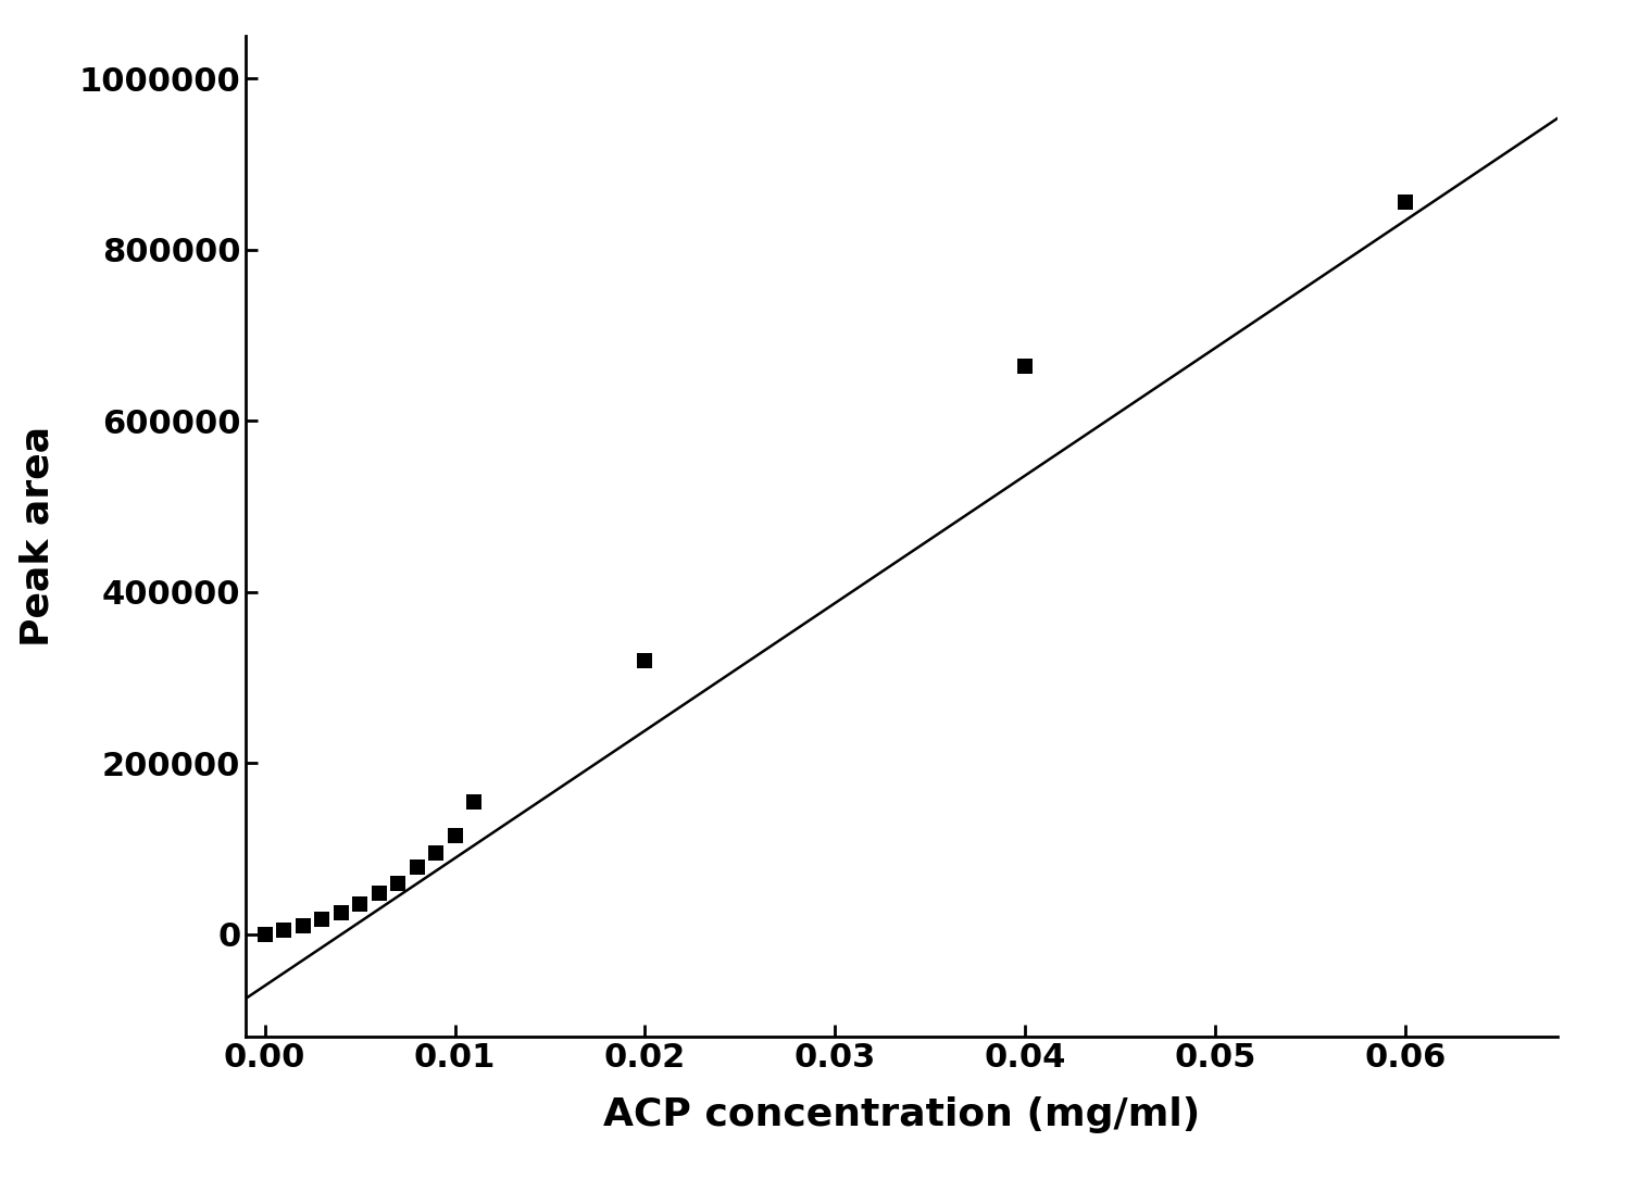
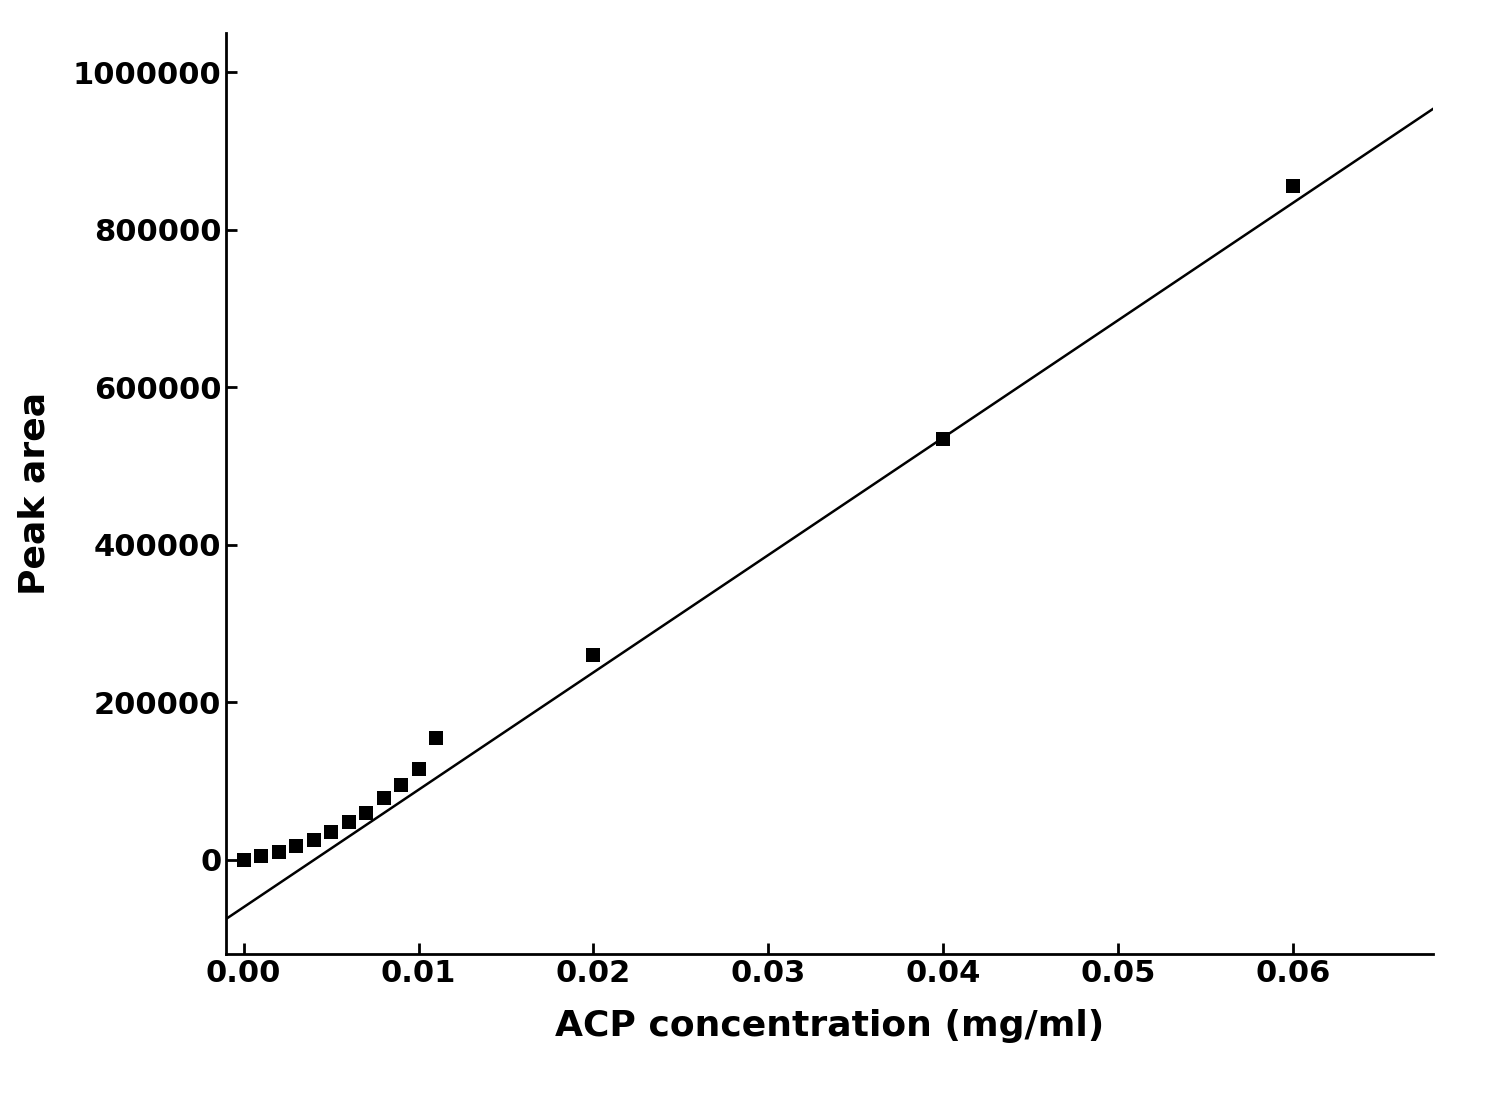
0.02: 320000 -> 260000
0.04: 664000 -> 535000
